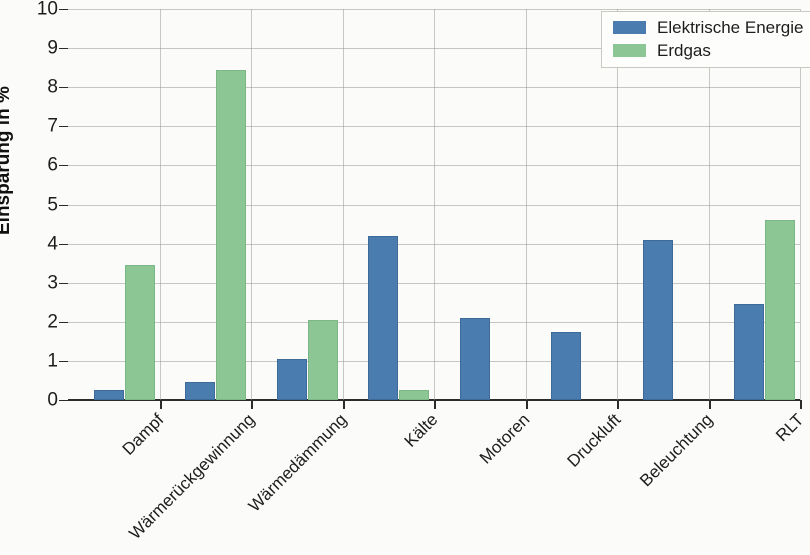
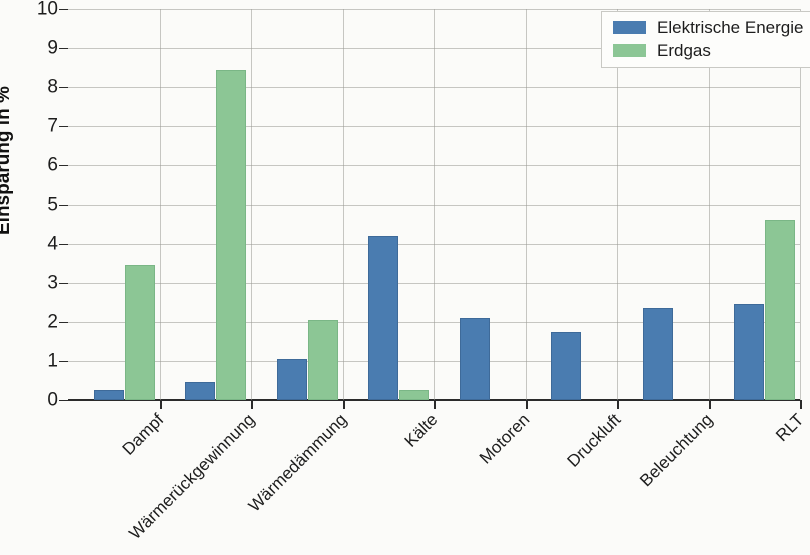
Elektrische Energie/Beleuchtung: 4.1 -> 2.4
